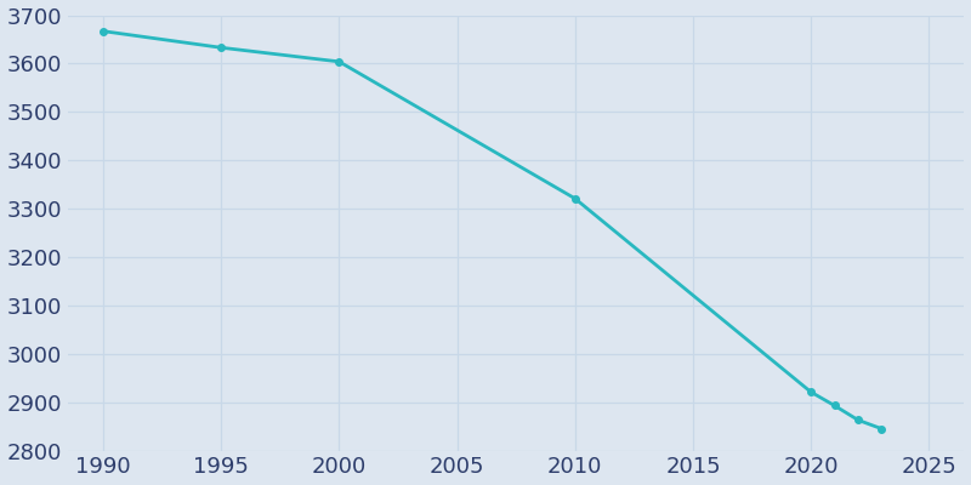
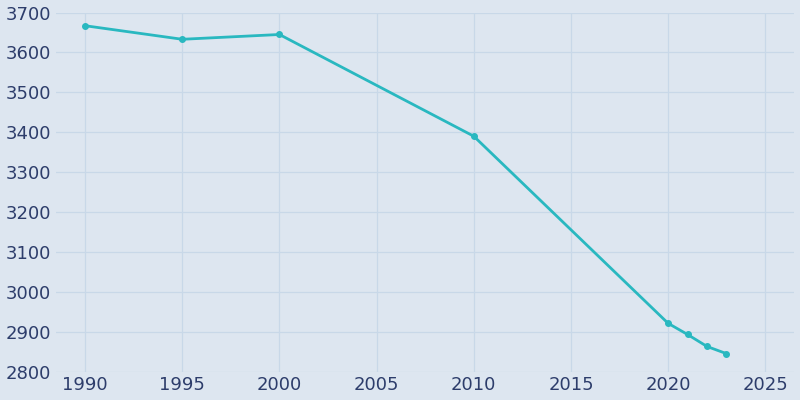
2000: 3604 -> 3645
2010: 3321 -> 3390
